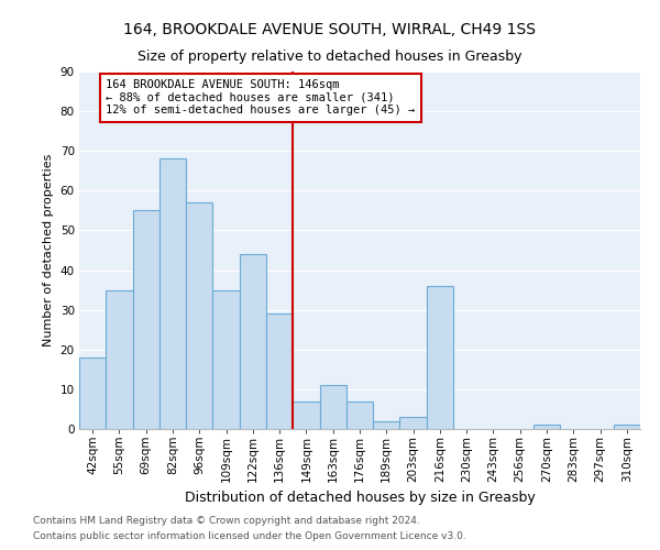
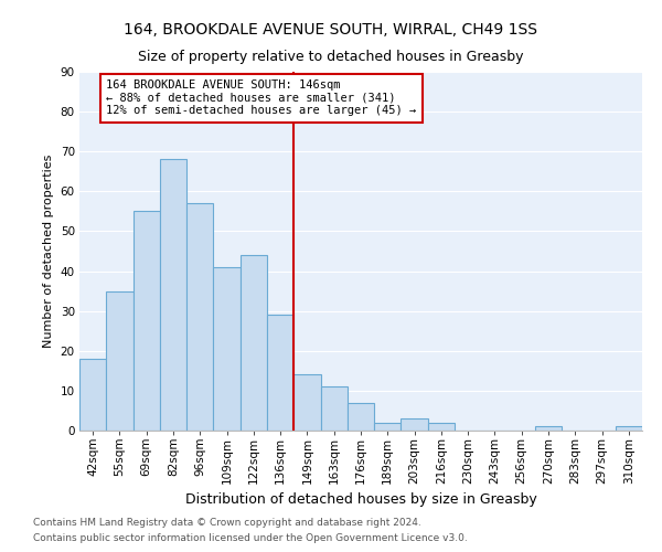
109sqm: 35 -> 41
149sqm: 7 -> 14
216sqm: 36 -> 2
